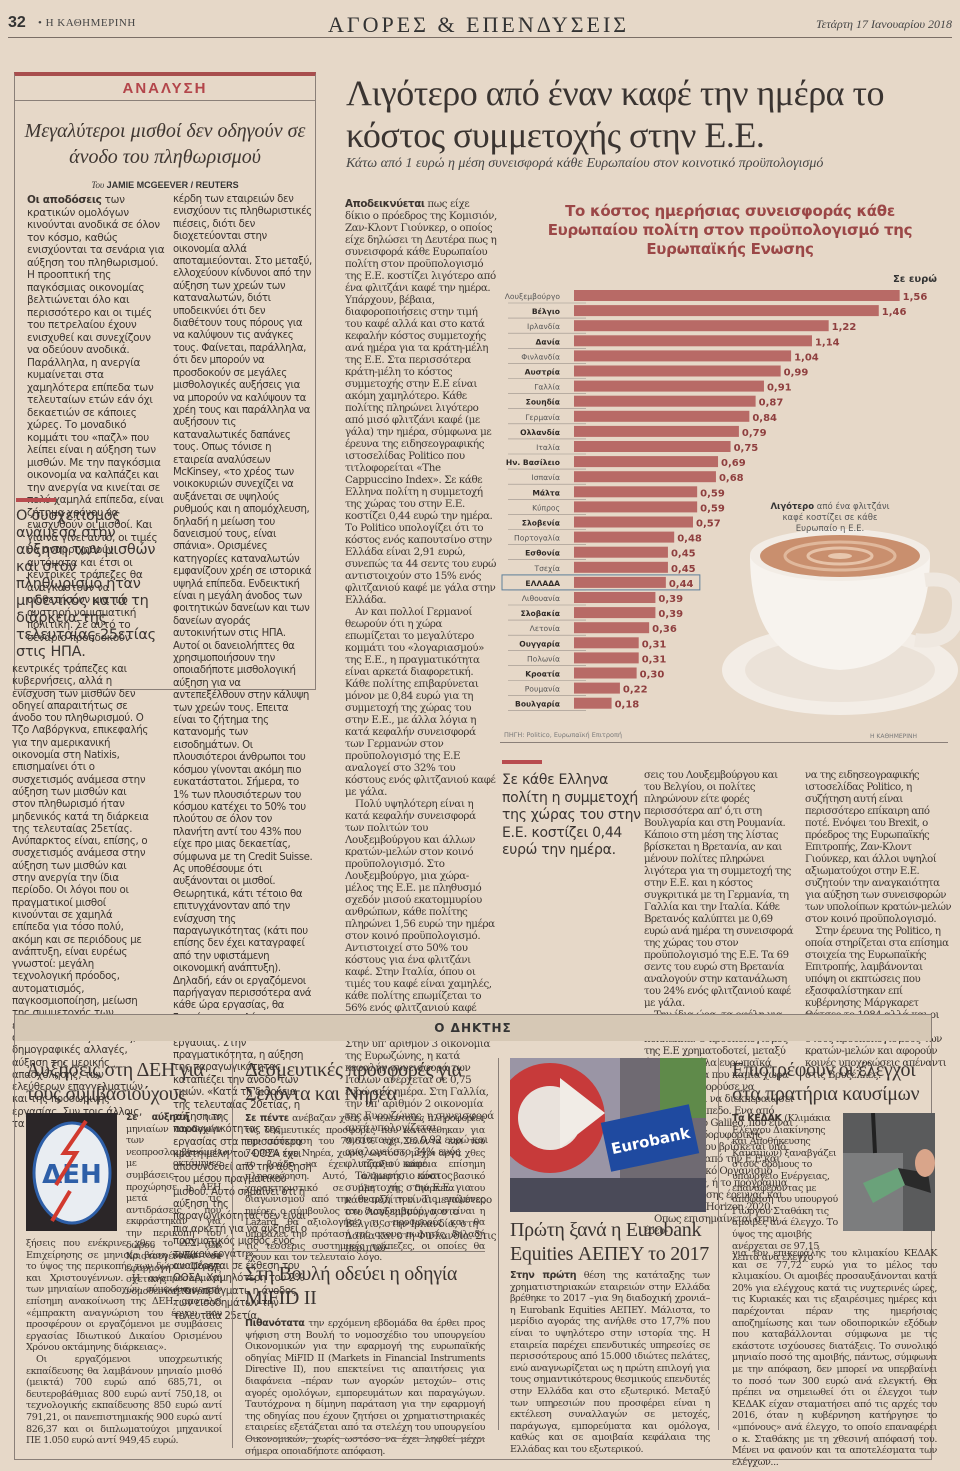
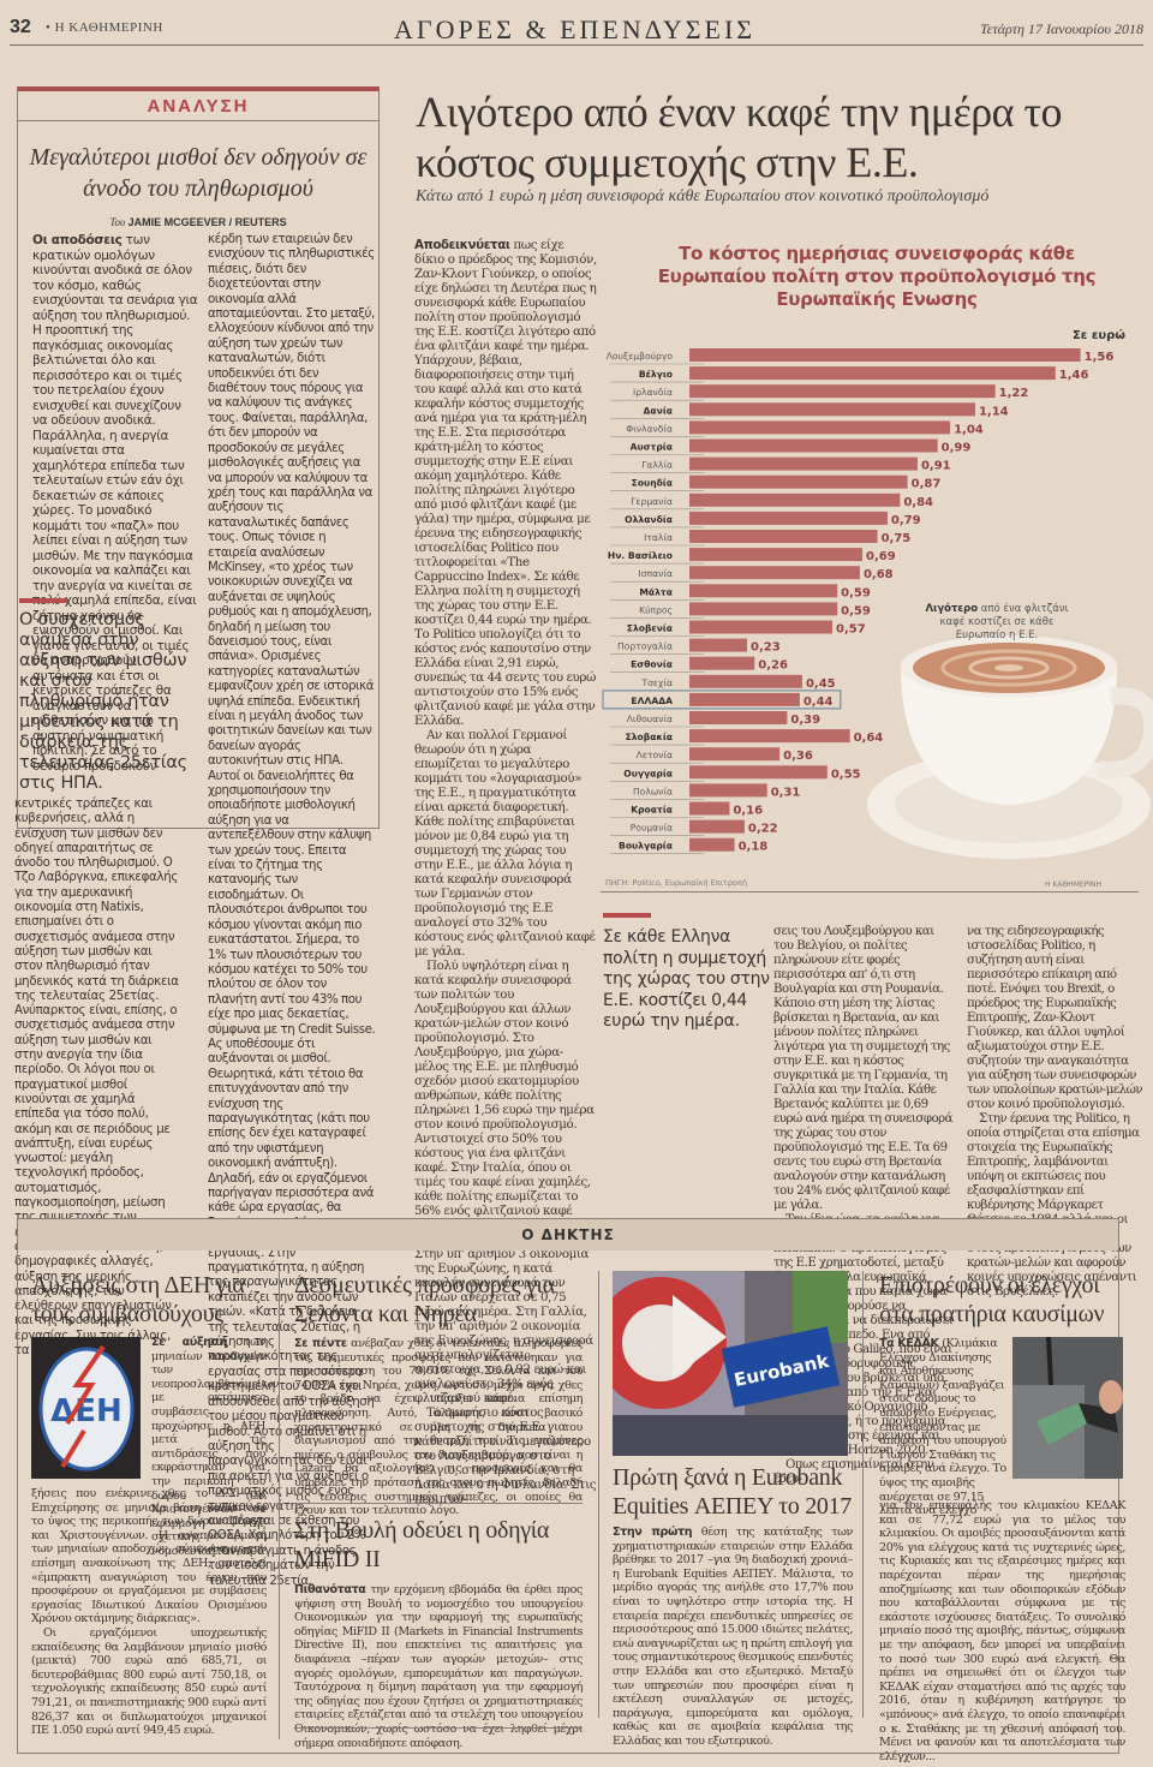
Πορτογαλία: 0,48 -> 0,23
Εσθονία: 0,45 -> 0,26
Σλοβακία: 0,39 -> 0,64
Ουγγαρία: 0,31 -> 0,55
Κροατία: 0,30 -> 0,16
